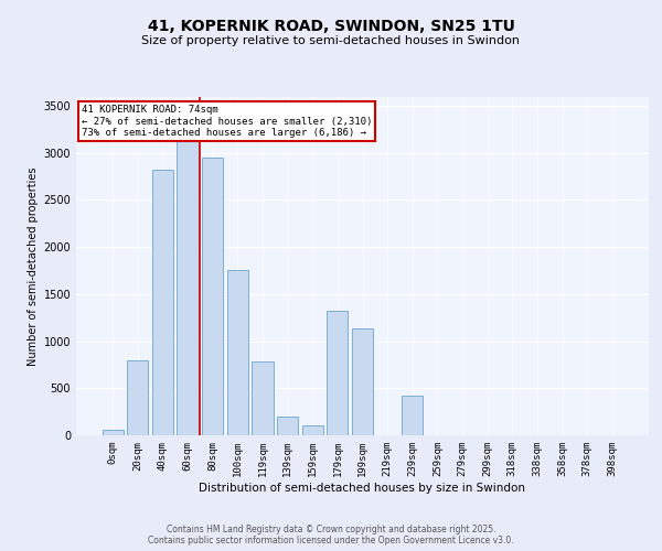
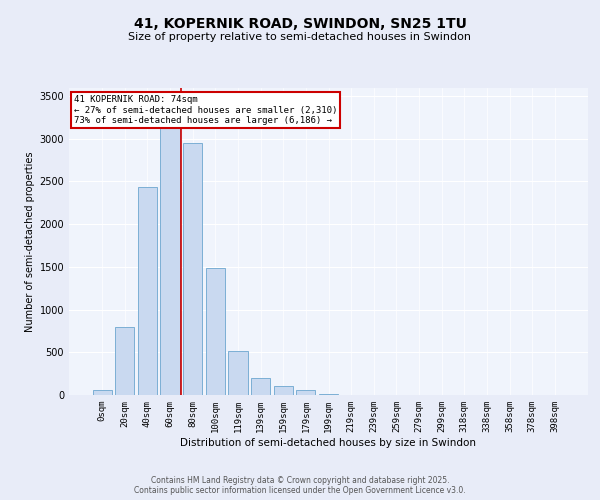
40sqm: 2820 -> 2430
100sqm: 1760 -> 1490
119sqm: 780 -> 510
179sqm: 1320 -> 60
199sqm: 1140 -> 10
239sqm: 420 -> 0
